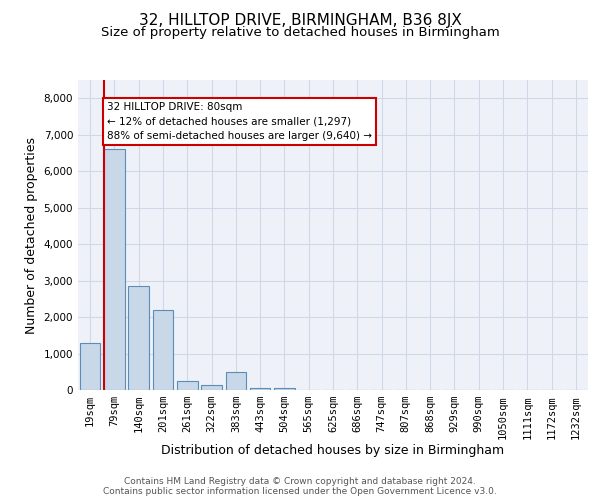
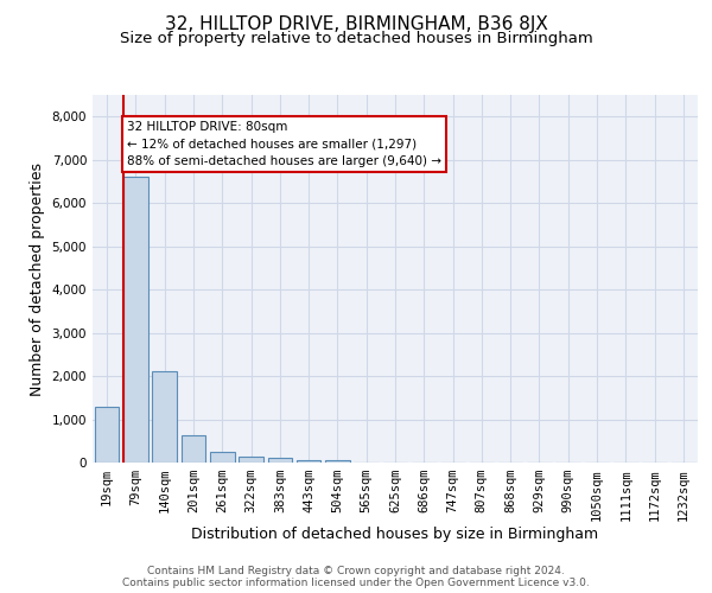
140sqm: 2,850 -> 2,100
201sqm: 2,200 -> 620
383sqm: 500 -> 100
